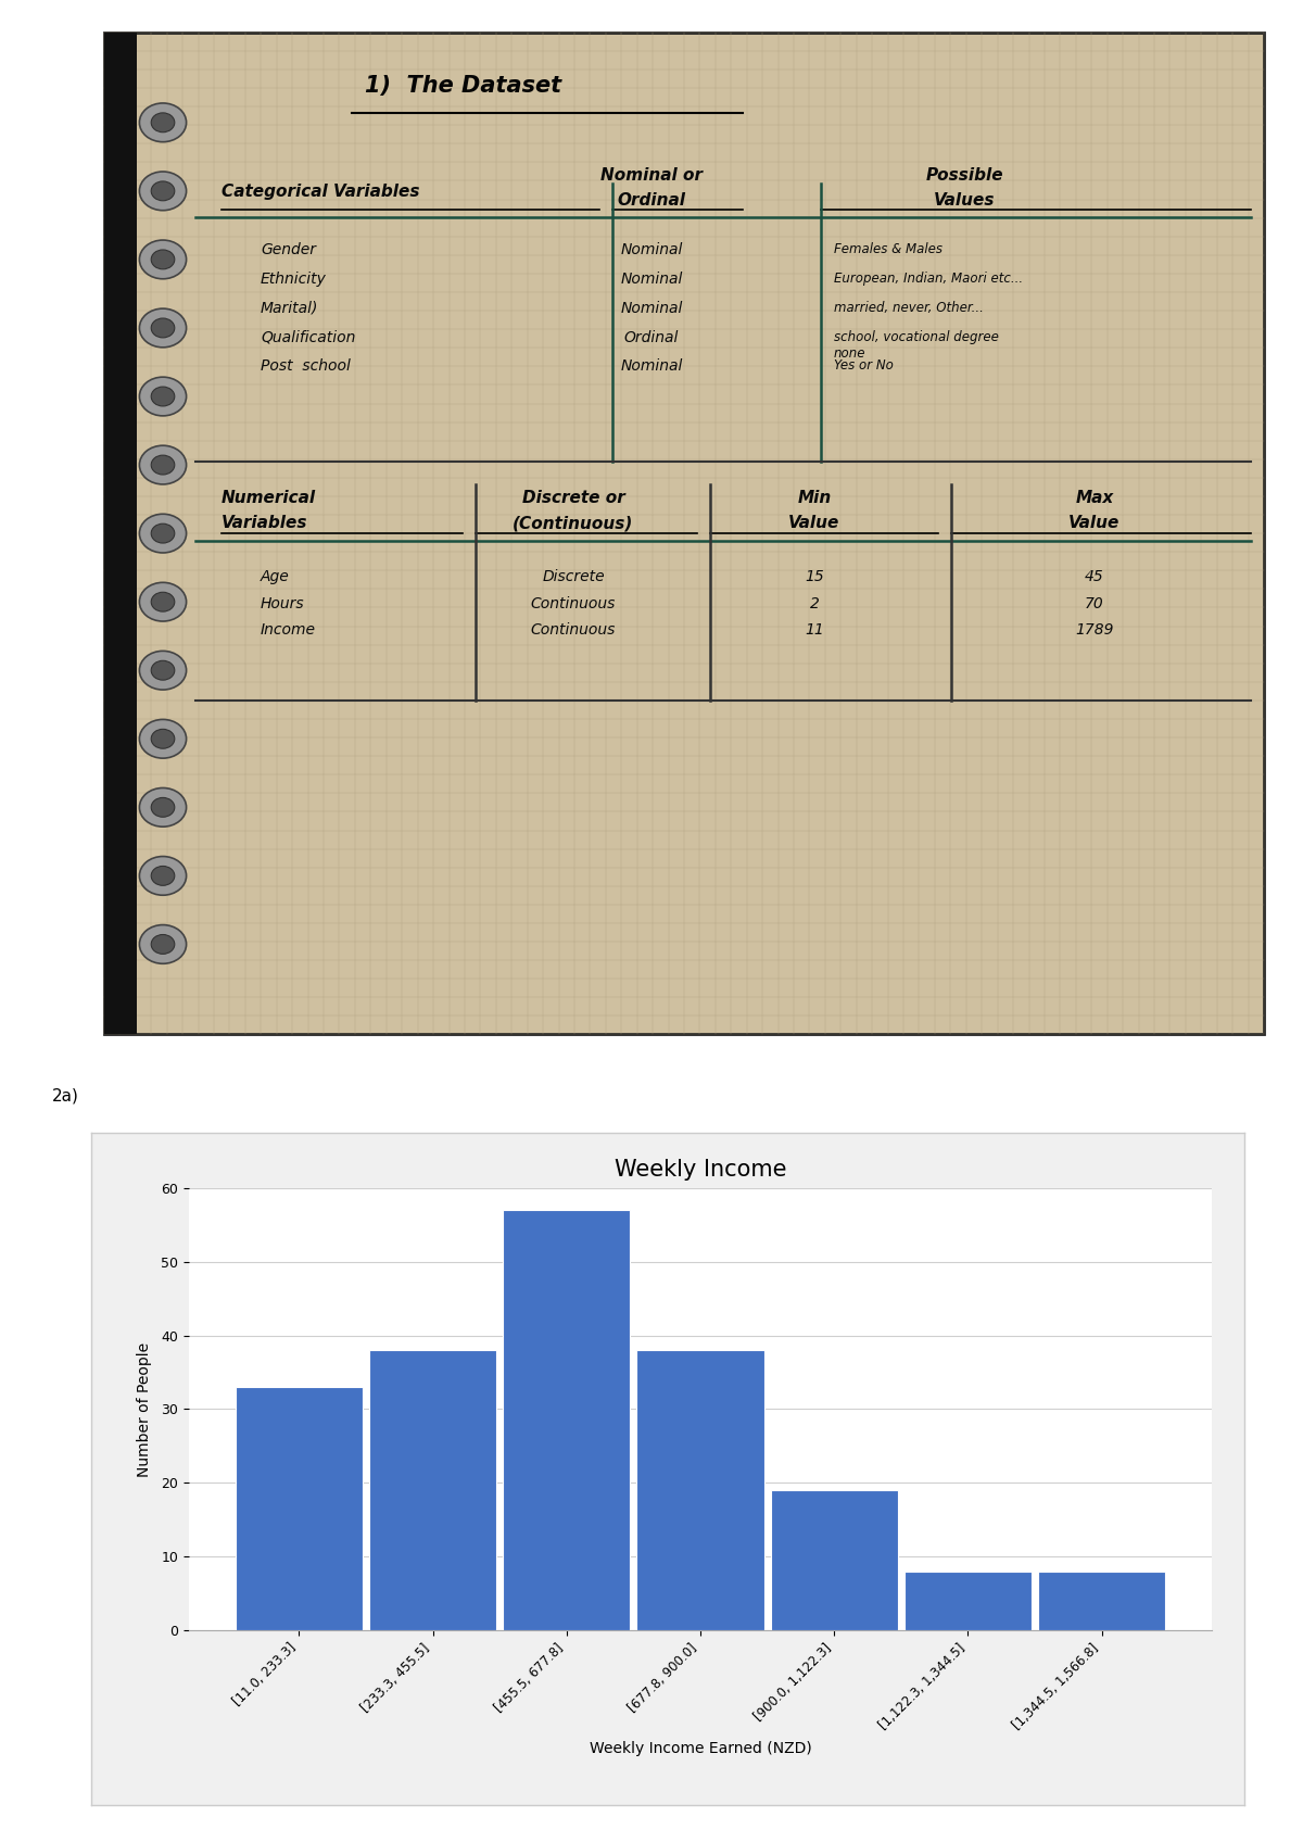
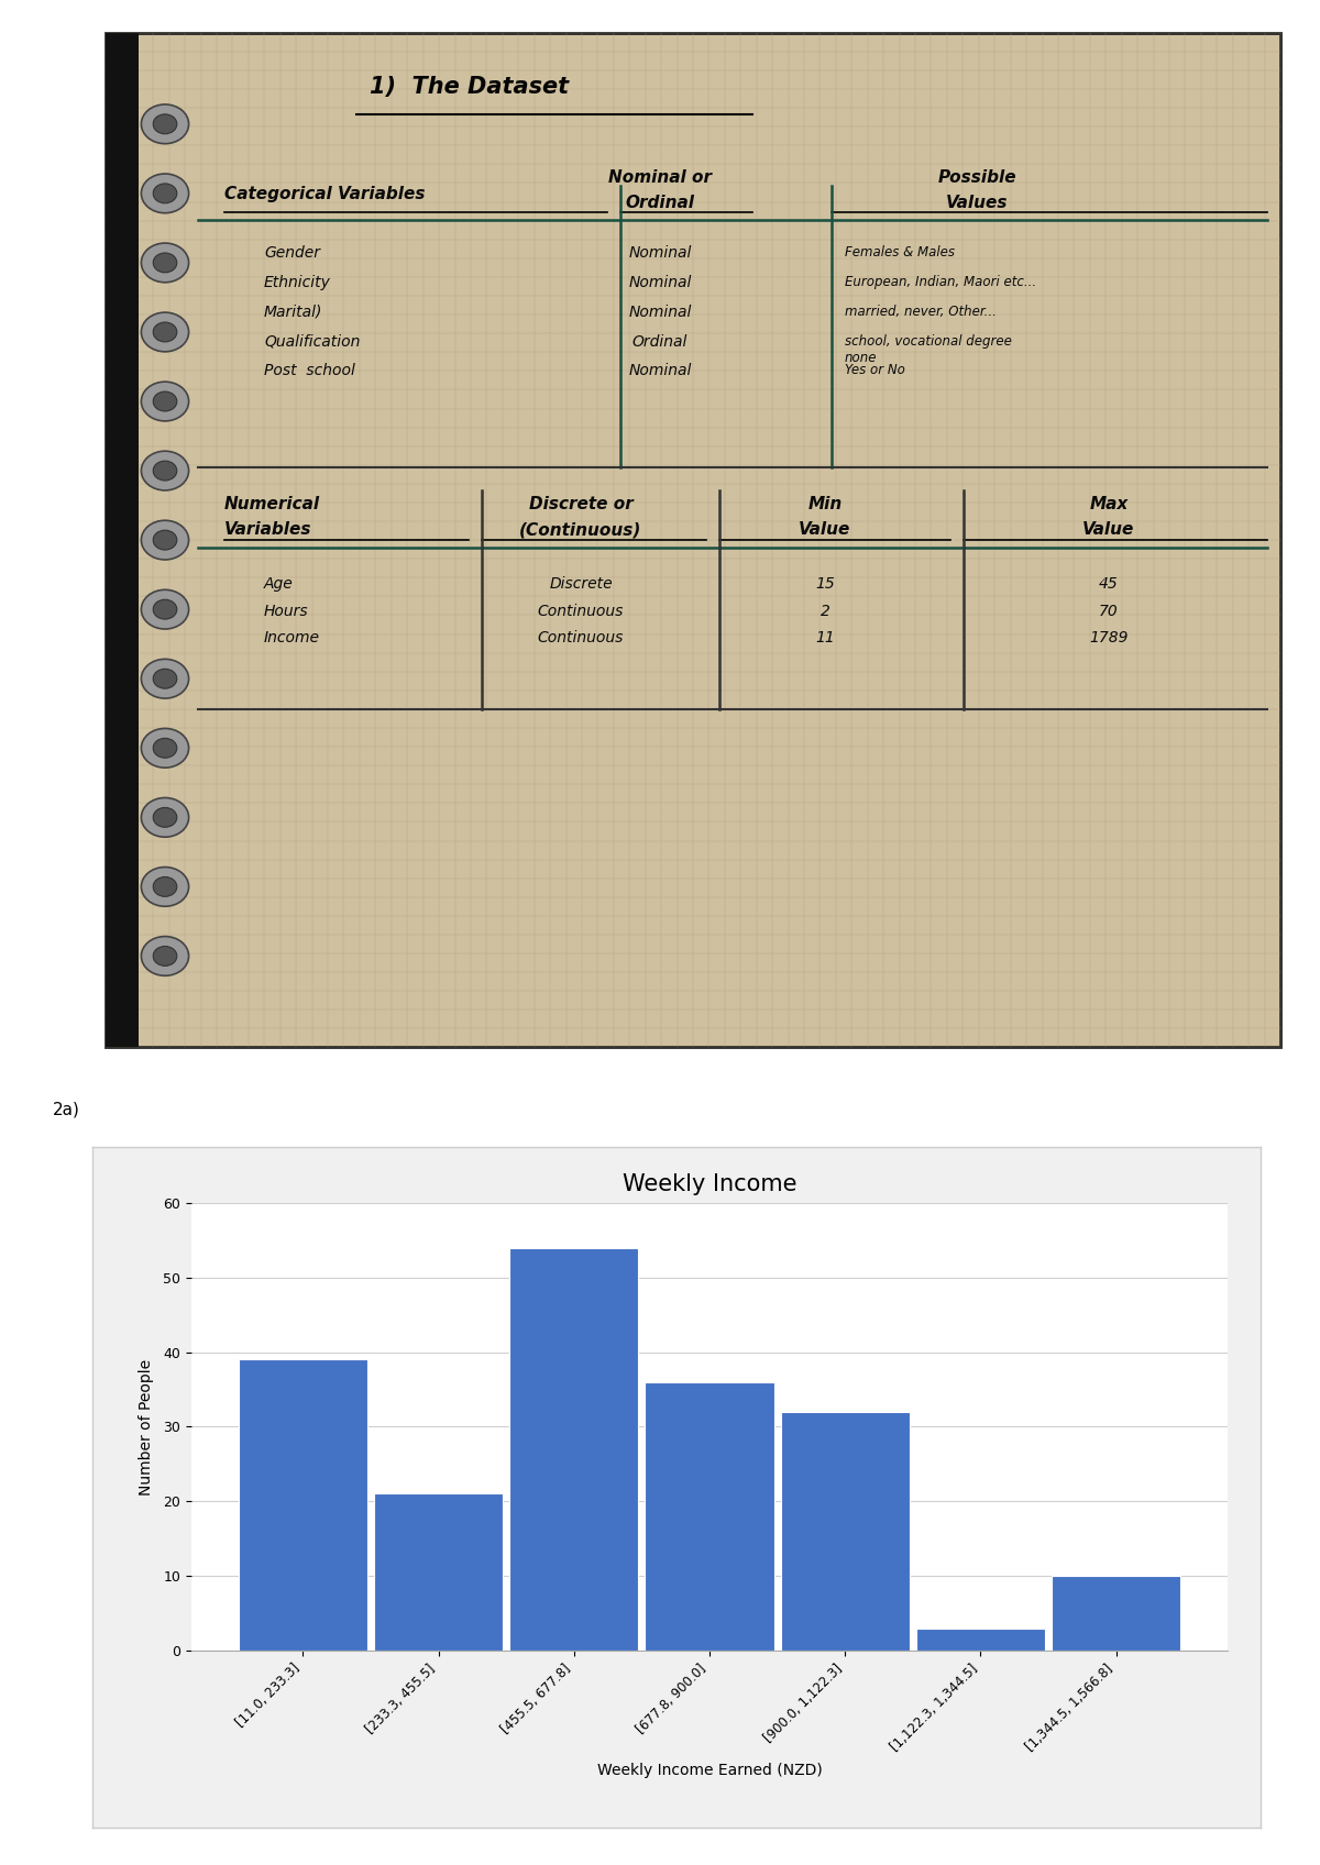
[11.0, 233.3]: 33 -> 39
[233.3, 455.5]: 38 -> 21
[455.5, 677.8]: 57 -> 54
[677.8, 900.0]: 38 -> 36
[900.0, 1,122.3]: 19 -> 32
[1,122.3, 1,344.5]: 8 -> 3
[1,344.5, 1,566.8]: 8 -> 10
